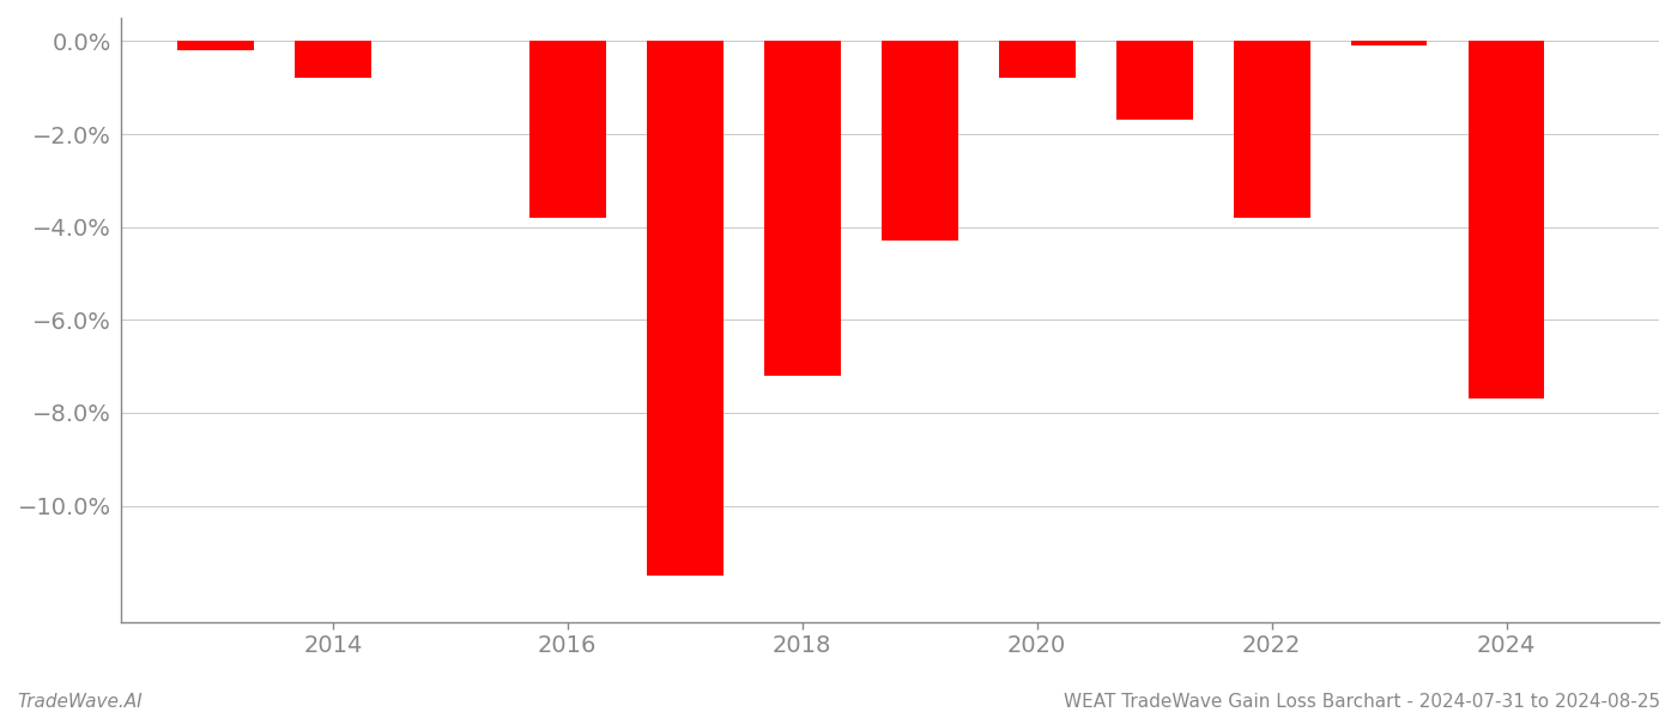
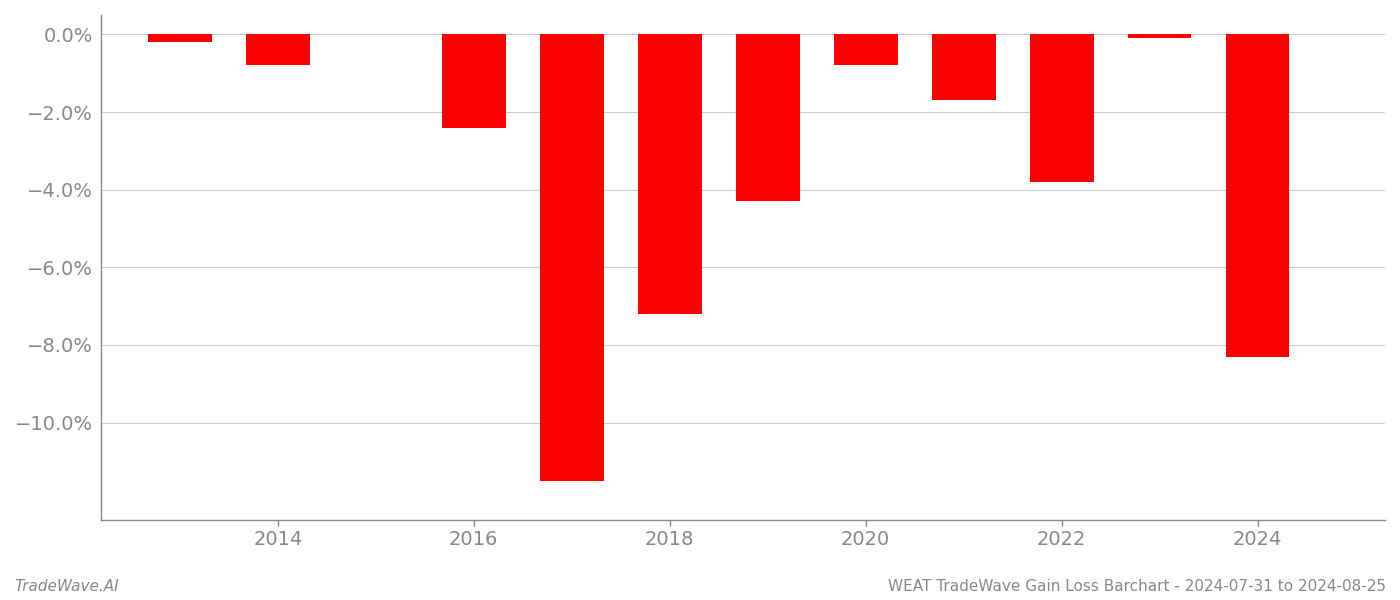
2016: -3.8% -> -2.4%
2024: -7.7% -> -8.3%
